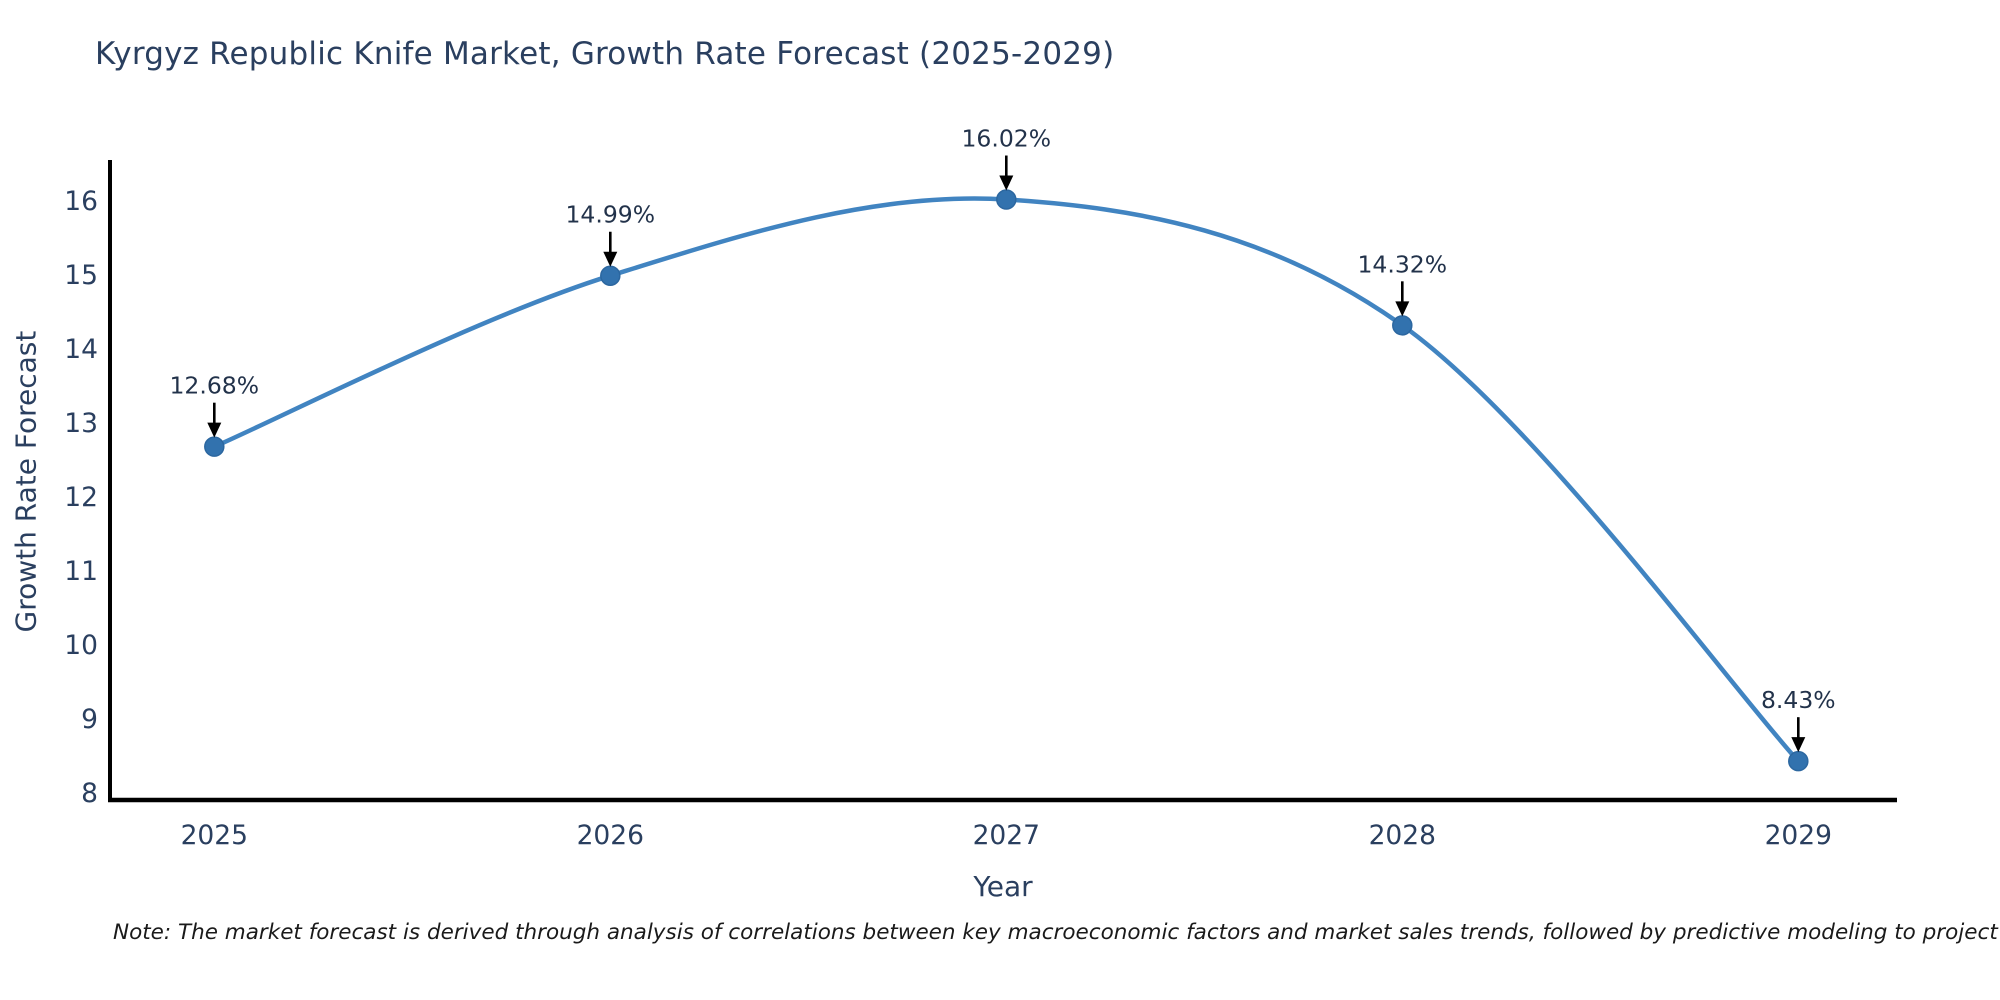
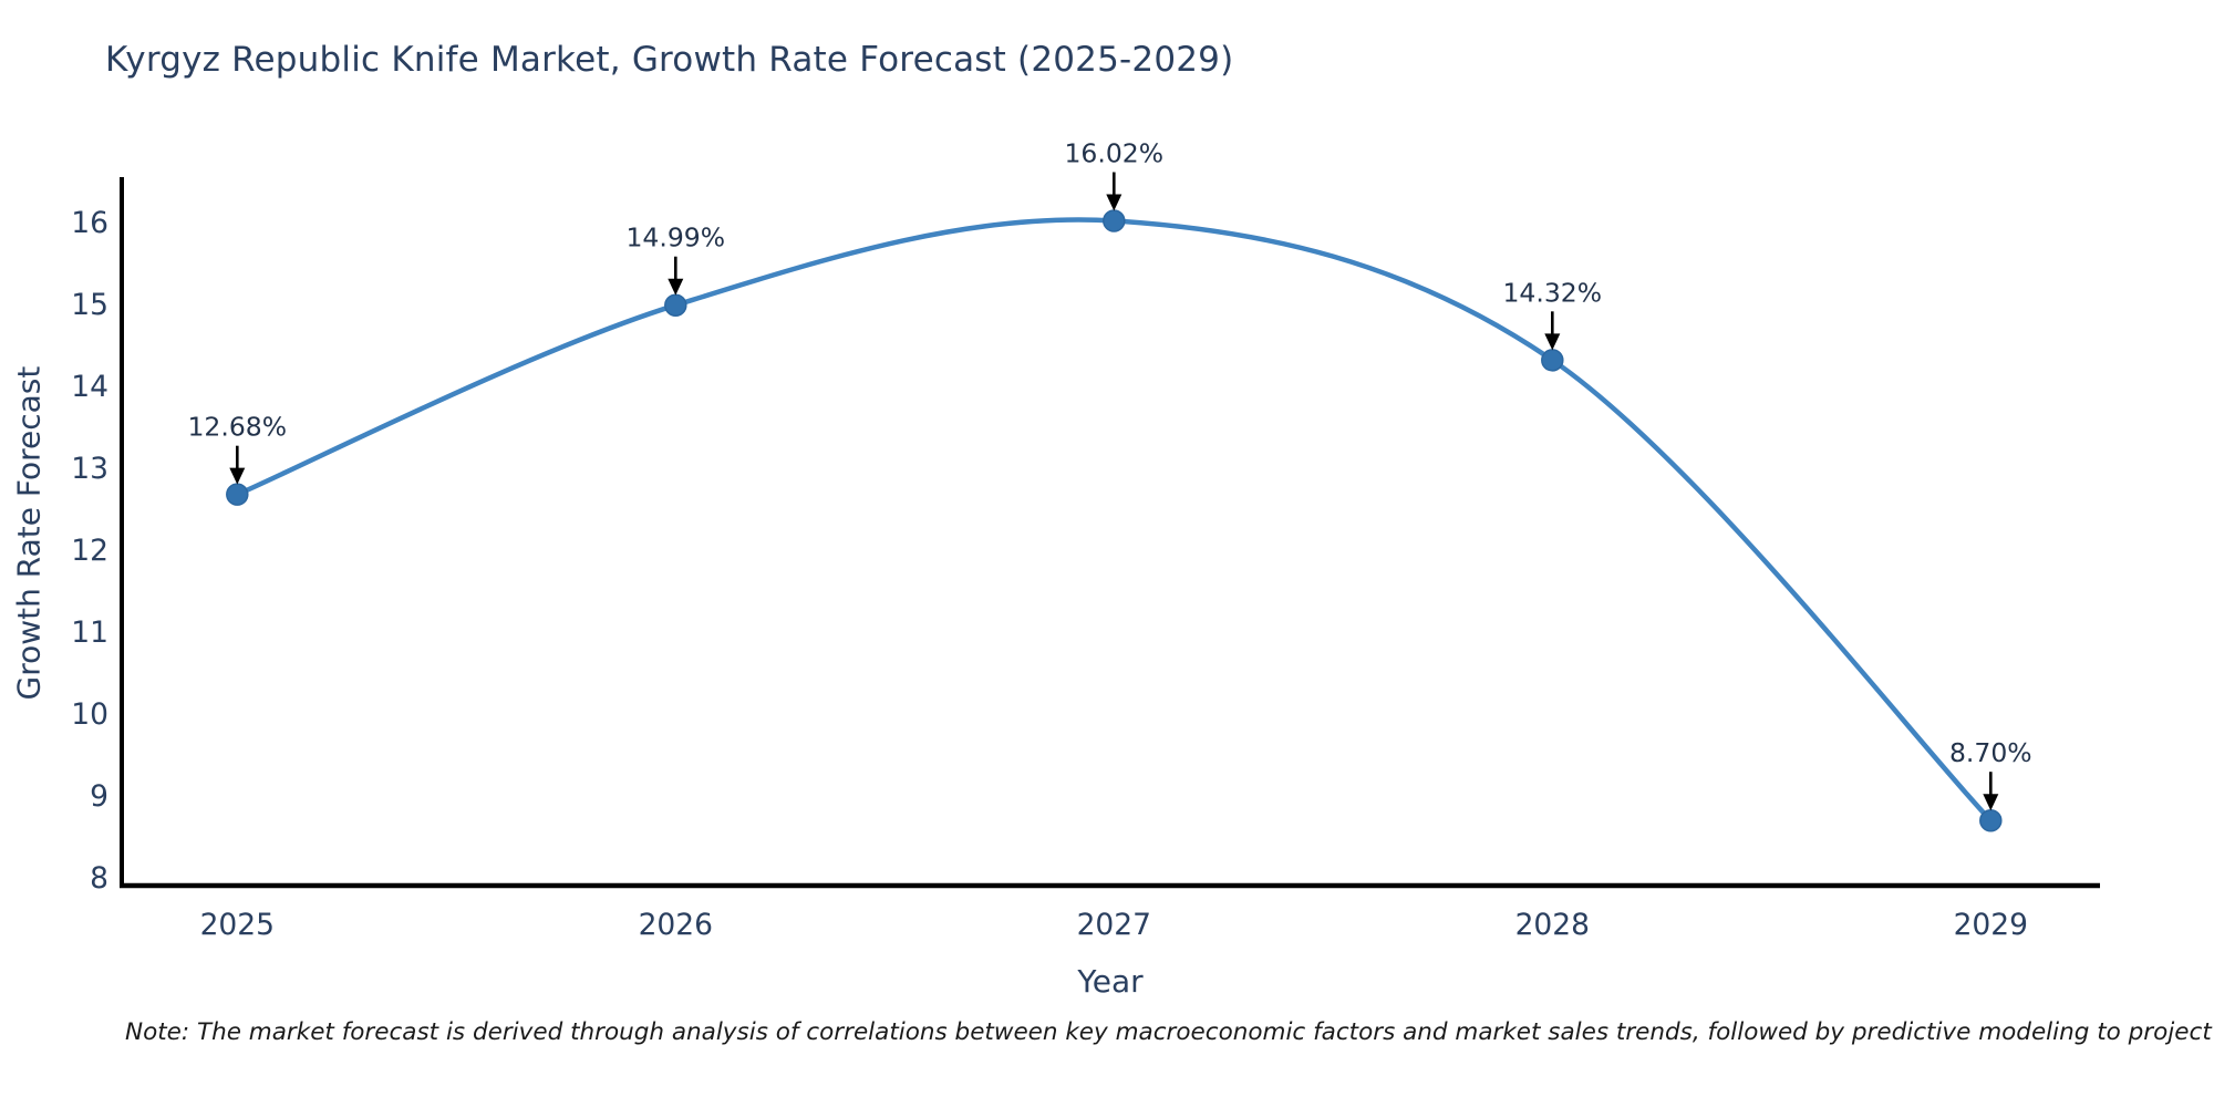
2029: 8.43% -> 8.70%
